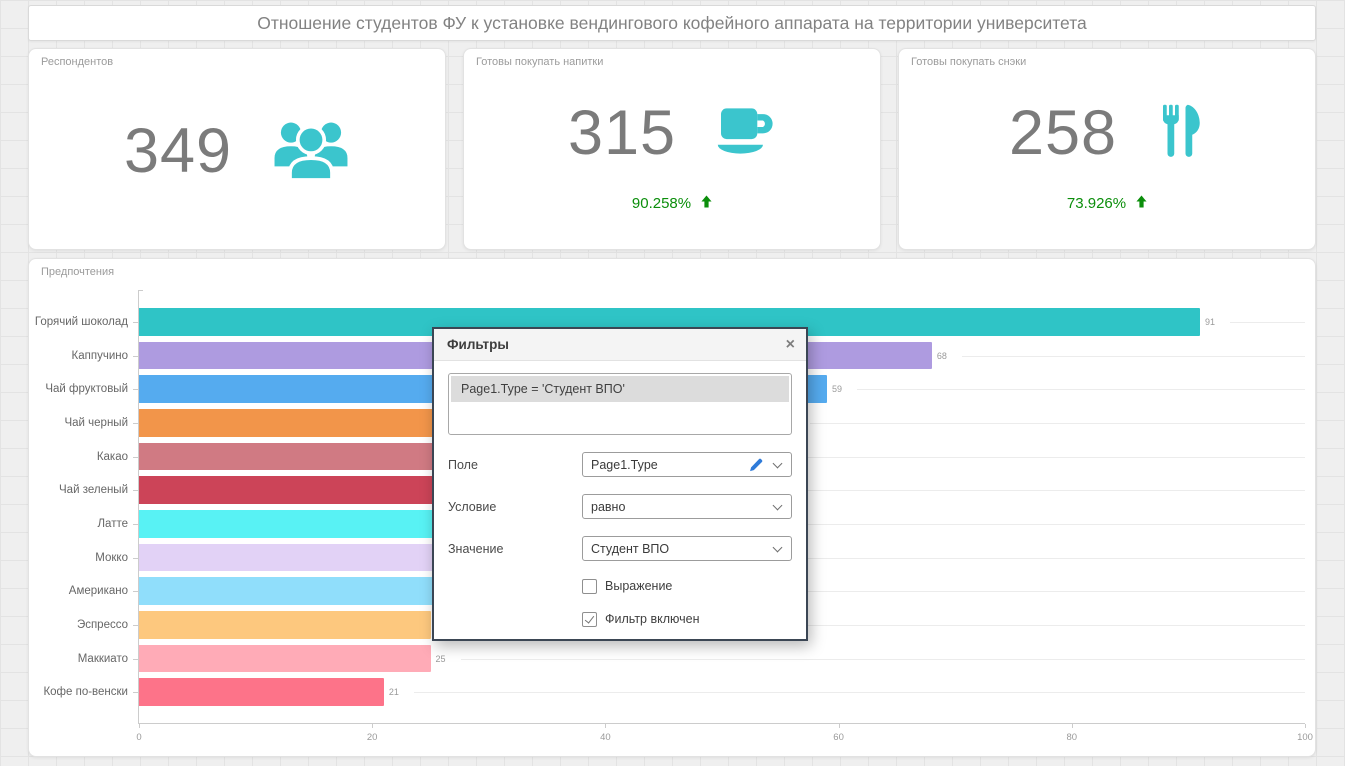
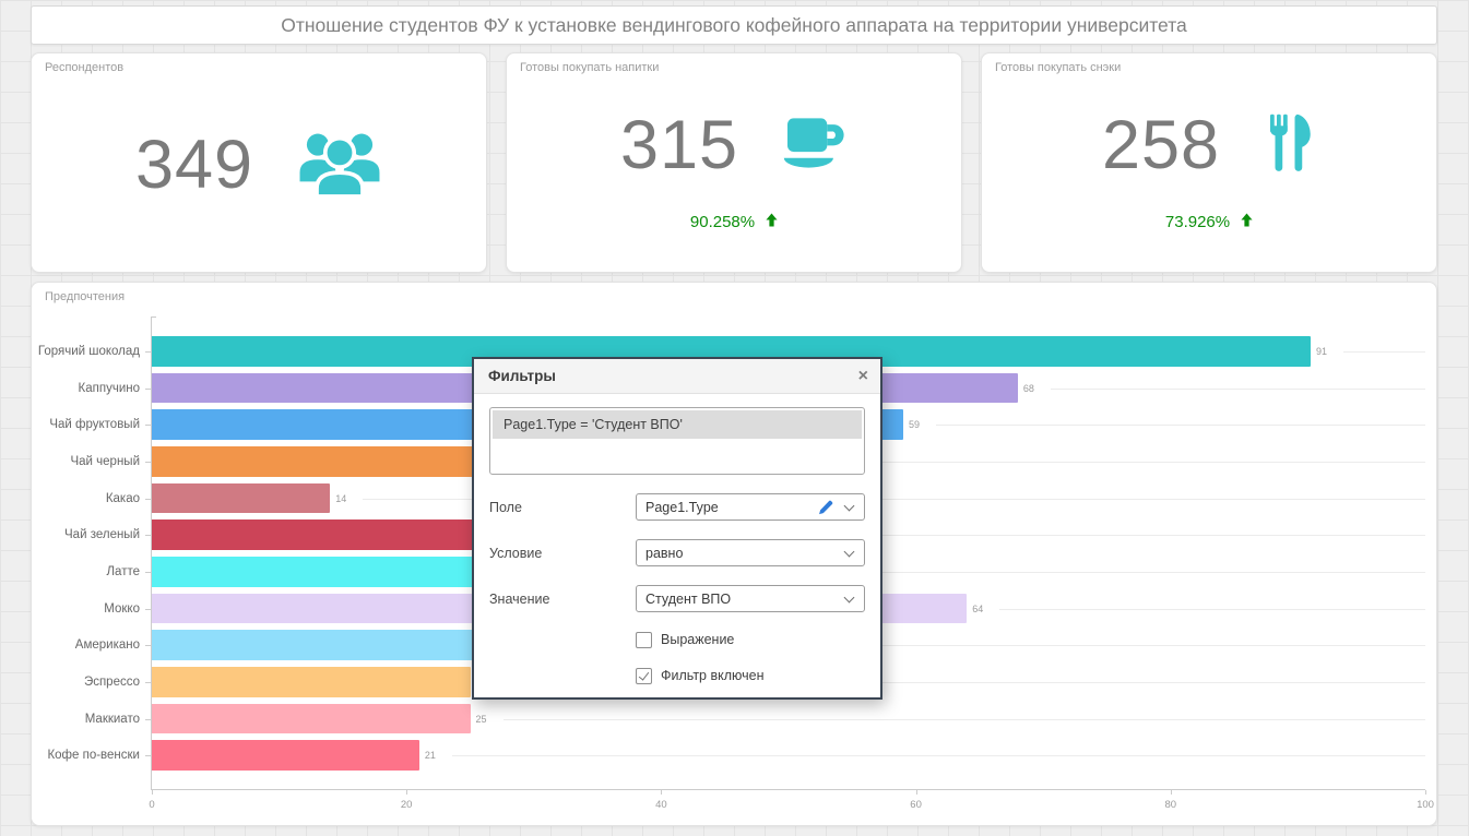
Чай черный: 55 -> 30
Какао: 50 -> 14
Мокко: 38 -> 64
